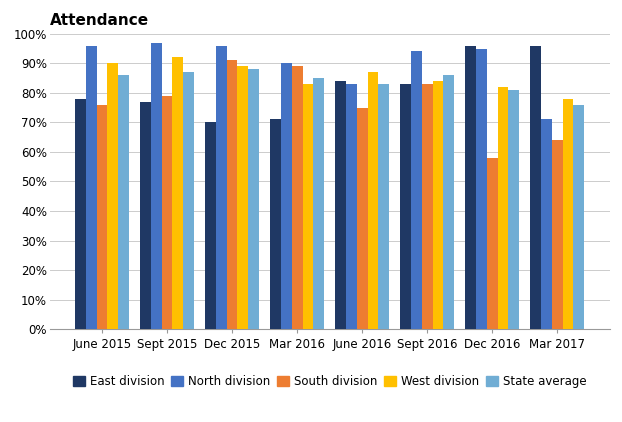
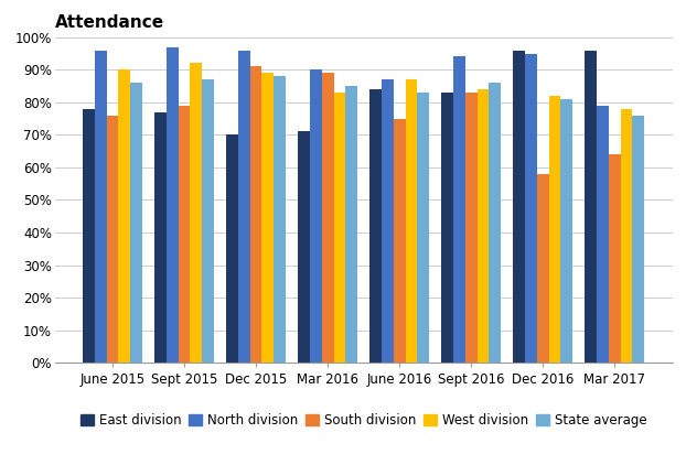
North division/June 2016: 83% -> 87%
North division/Mar 2017: 71% -> 79%
